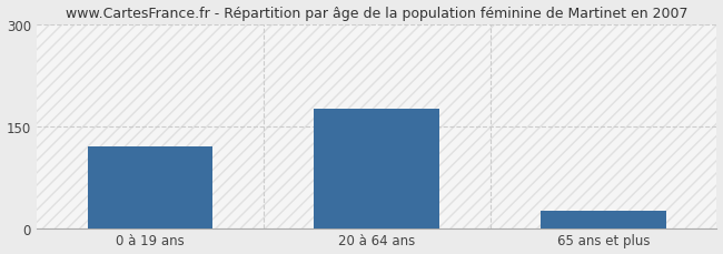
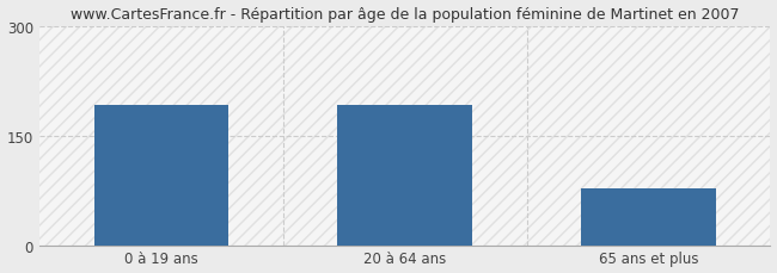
0 à 19 ans: 120 -> 192
20 à 64 ans: 175 -> 192
65 ans et plus: 25 -> 78
